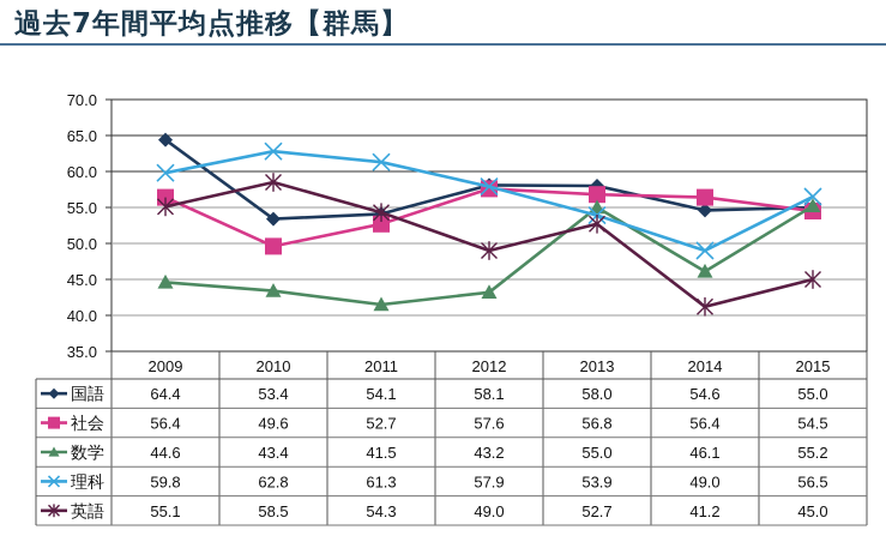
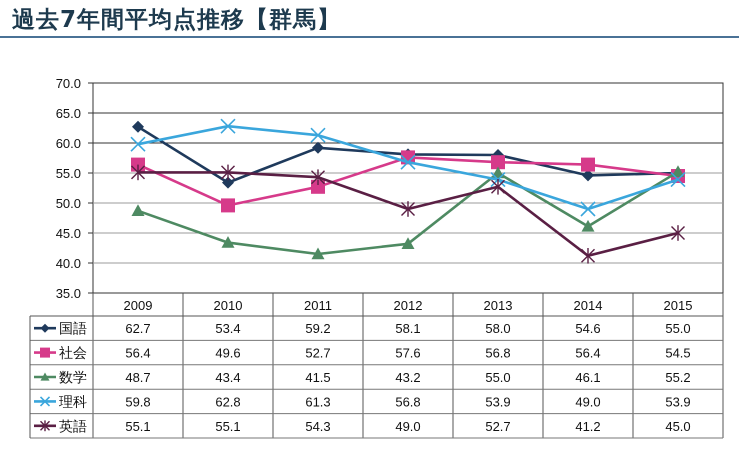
国語/2009: 64.4 -> 62.7
数学/2009: 44.6 -> 48.7
英語/2010: 58.5 -> 55.1
国語/2011: 54.1 -> 59.2
理科/2012: 57.9 -> 56.8
理科/2015: 56.5 -> 53.9
